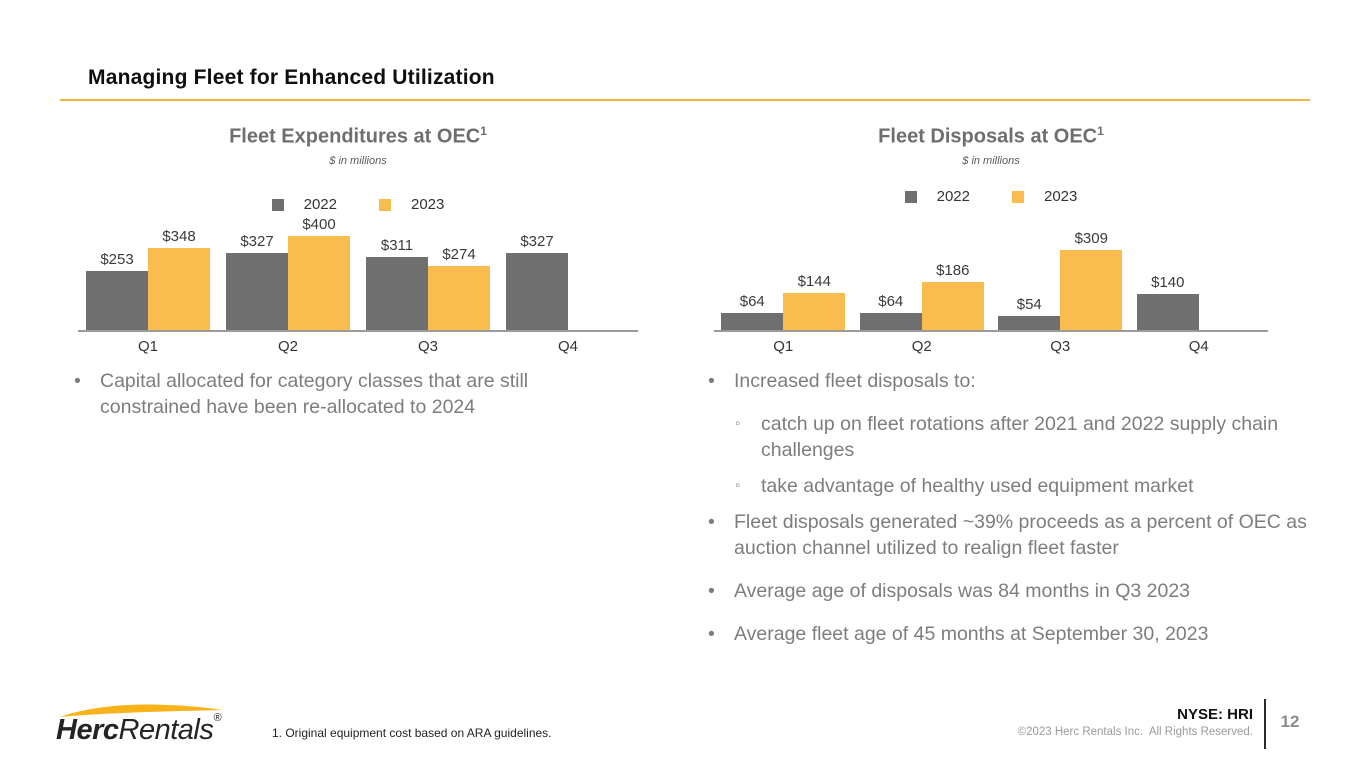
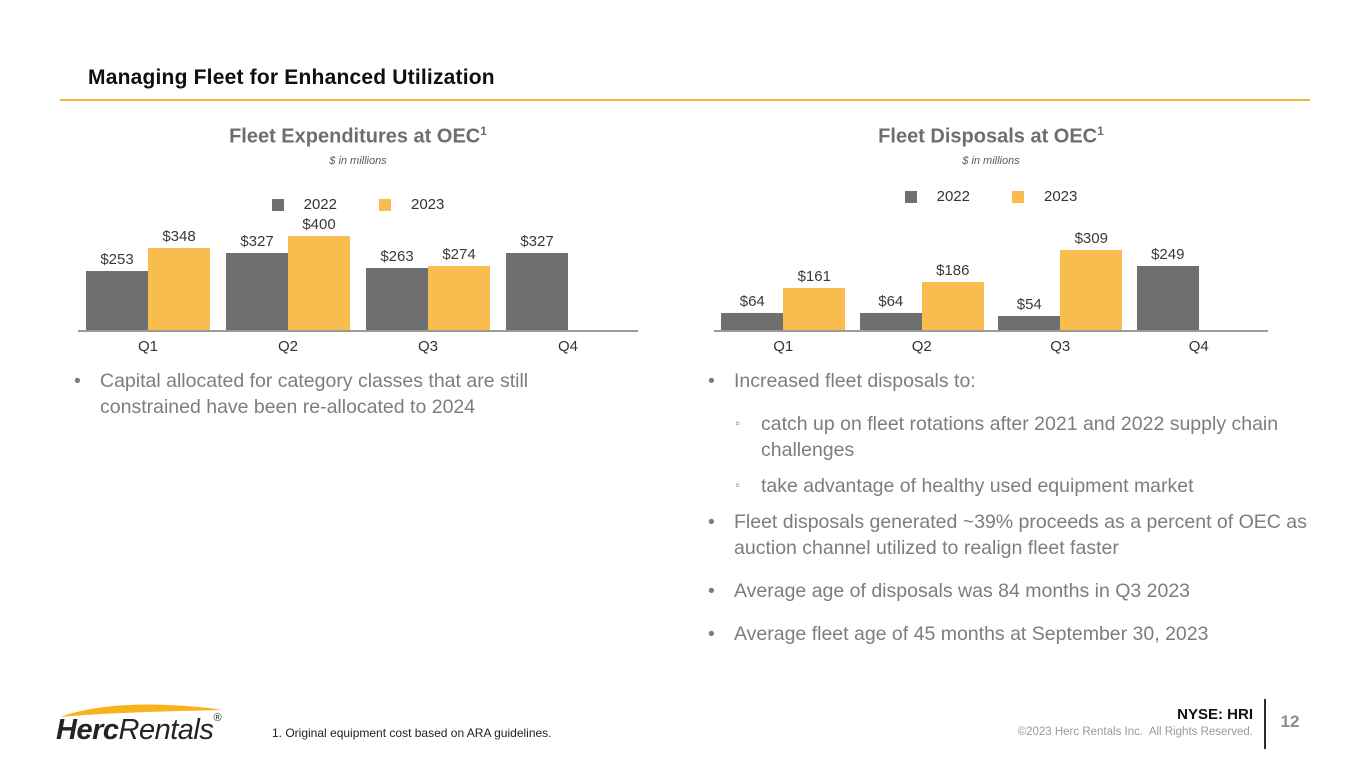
Fleet Expenditures at OEC/2022/Q3: $311 -> $263
Fleet Disposals at OEC/2023/Q1: $144 -> $161
Fleet Disposals at OEC/2022/Q4: $140 -> $249
